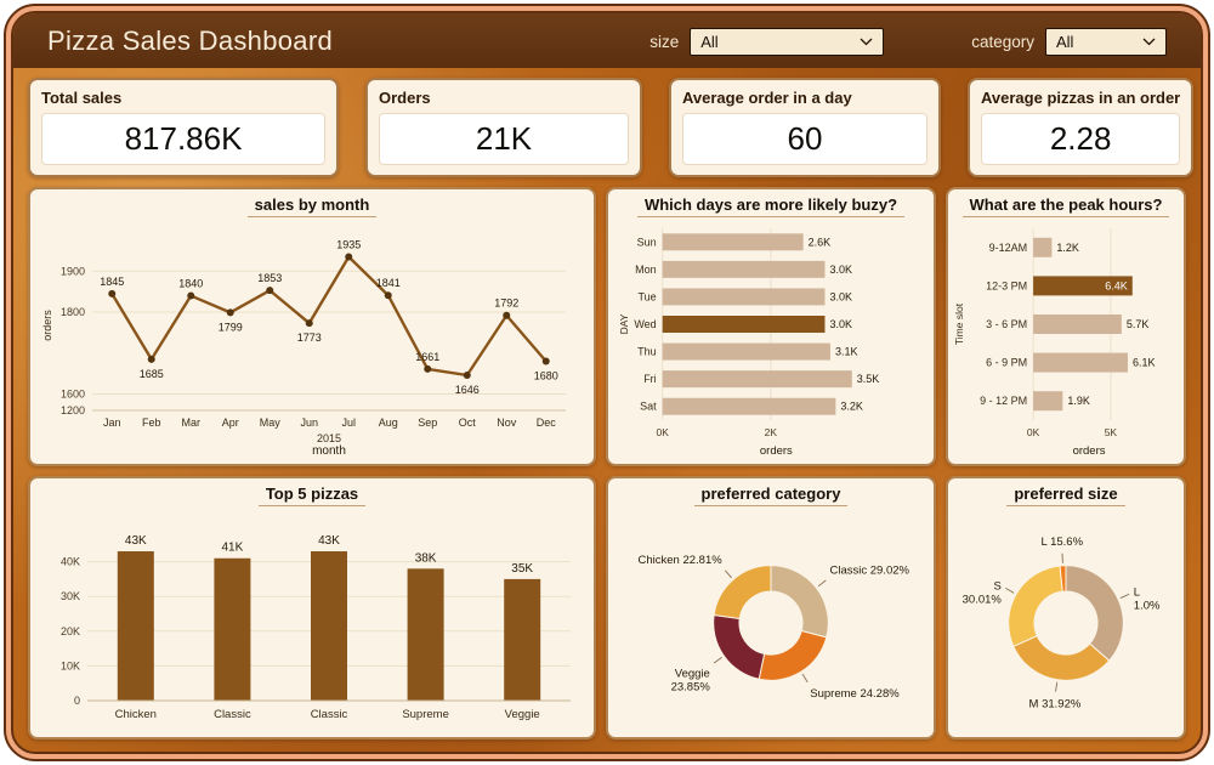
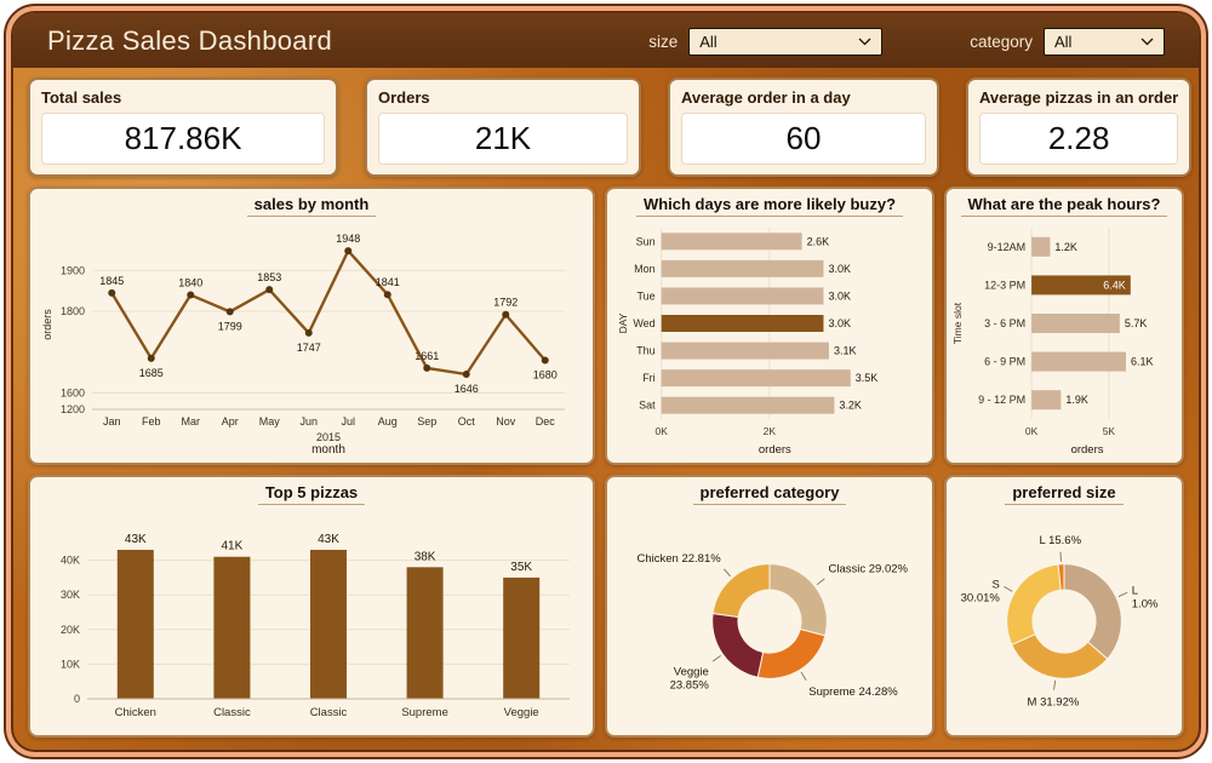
sales by month/Jun: 1773 -> 1747
sales by month/Jul: 1935 -> 1948
